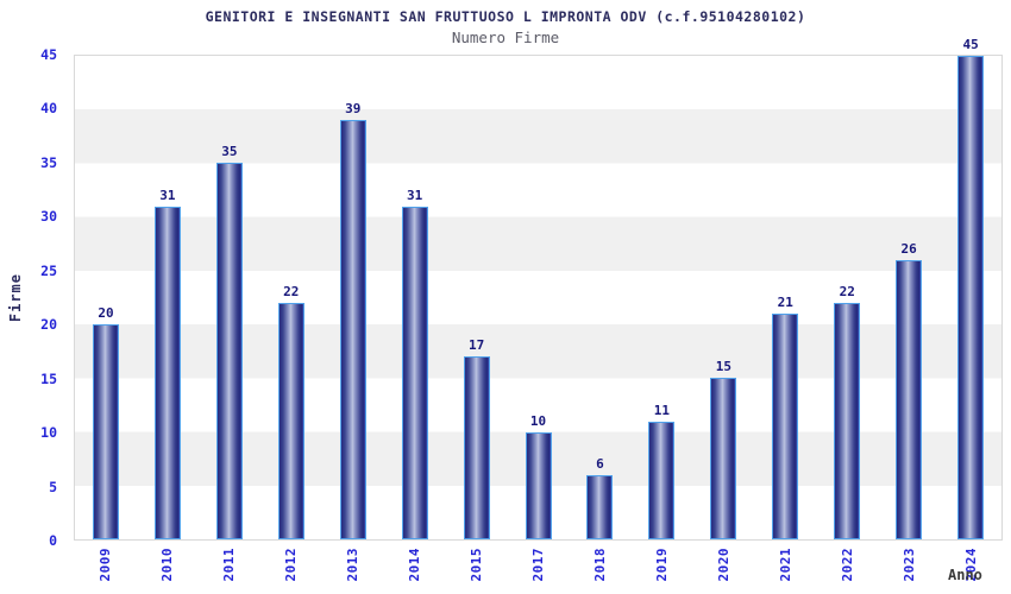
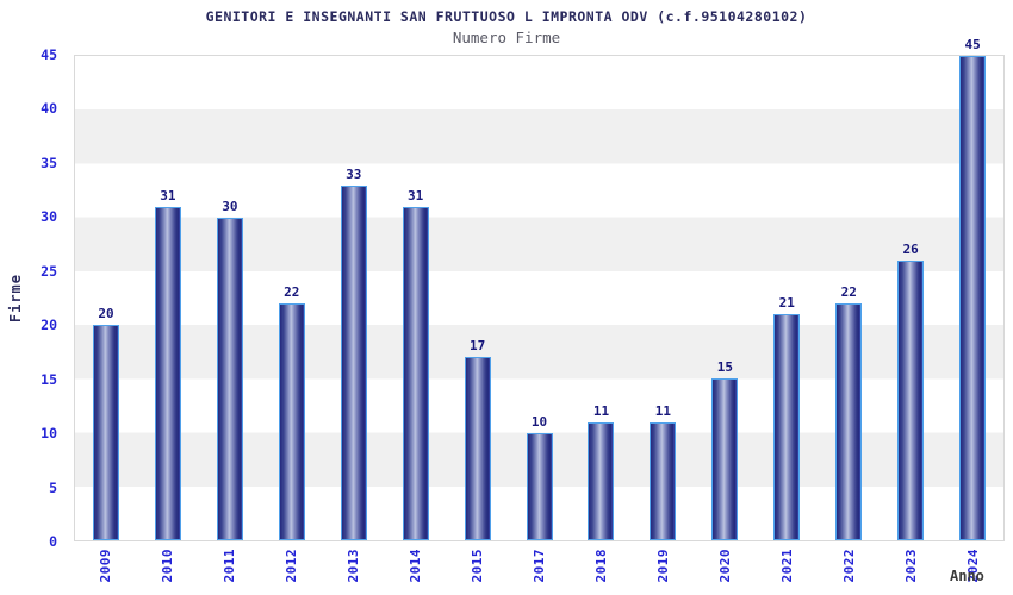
2011: 35 -> 30
2013: 39 -> 33
2018: 6 -> 11
